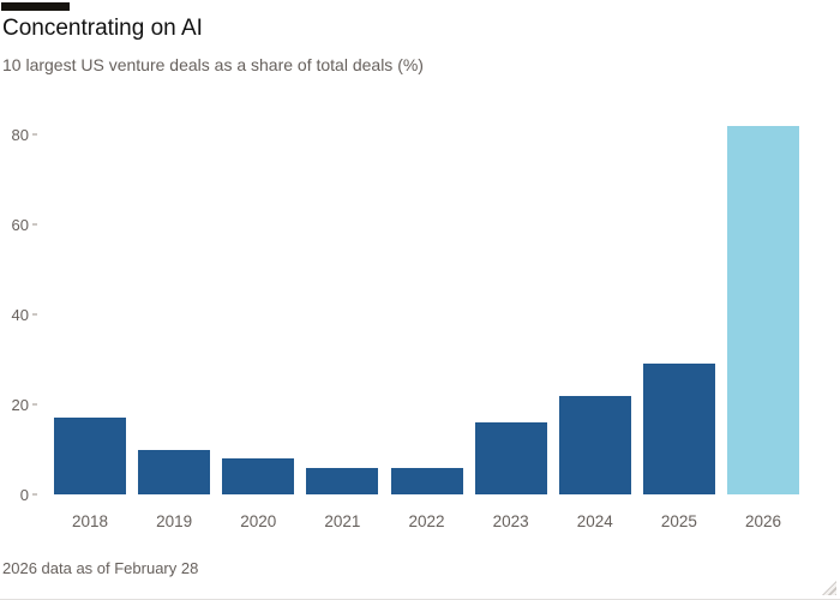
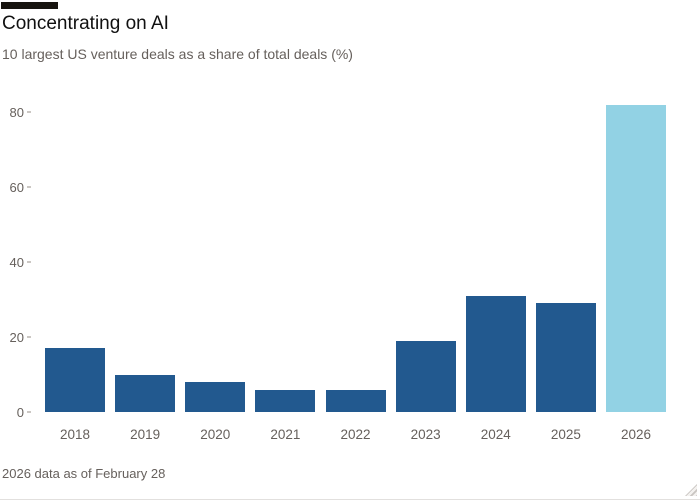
2023: 16 -> 19
2024: 22 -> 31
